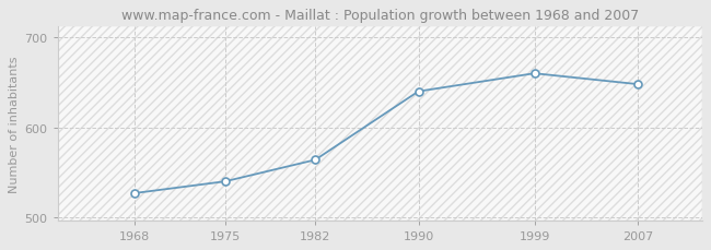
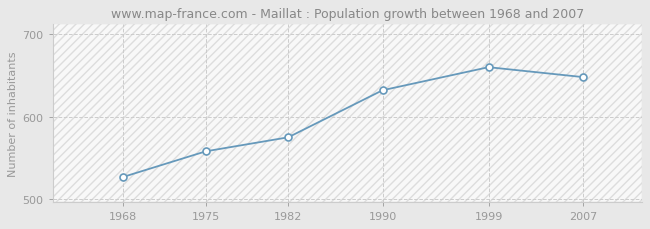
1975: 540 -> 558
1982: 564 -> 575
1990: 640 -> 632
